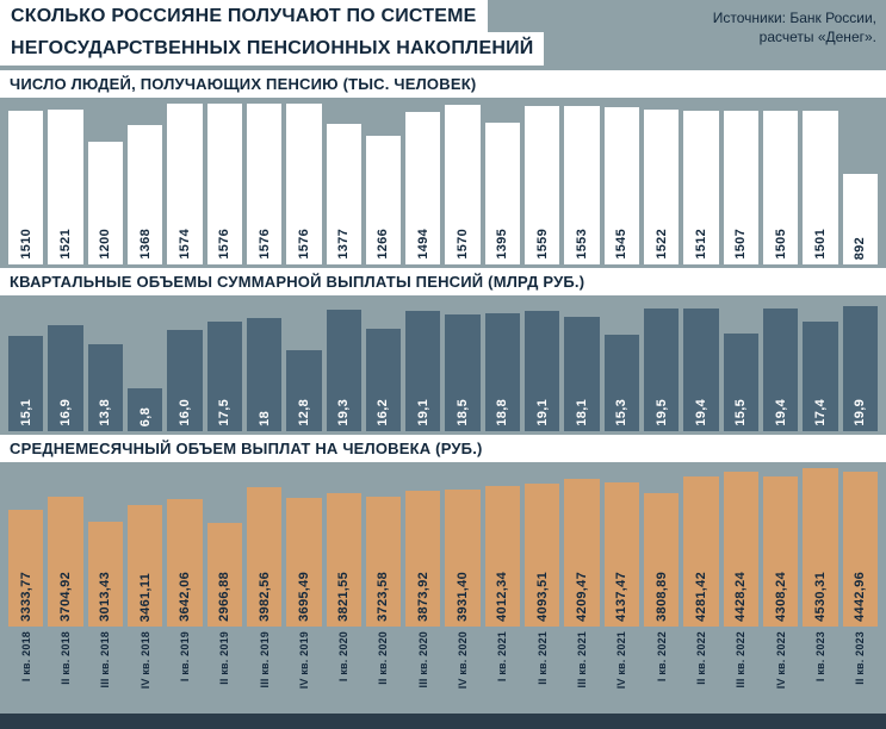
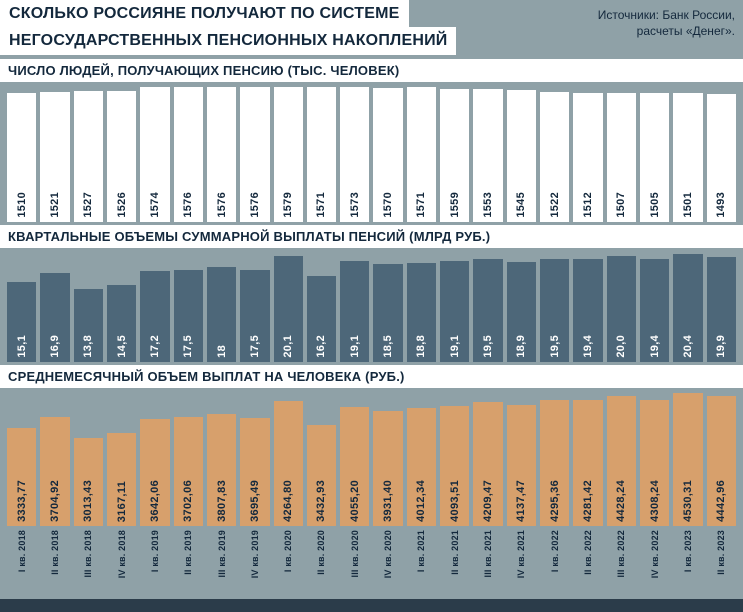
ЧИСЛО ЛЮДЕЙ, ПОЛУЧАЮЩИХ ПЕНСИЮ (ТЫС. ЧЕЛОВЕК)/III кв. 2018: 1200 -> 1527
ЧИСЛО ЛЮДЕЙ, ПОЛУЧАЮЩИХ ПЕНСИЮ (ТЫС. ЧЕЛОВЕК)/IV кв. 2018: 1368 -> 1526
ЧИСЛО ЛЮДЕЙ, ПОЛУЧАЮЩИХ ПЕНСИЮ (ТЫС. ЧЕЛОВЕК)/I кв. 2020: 1377 -> 1579
ЧИСЛО ЛЮДЕЙ, ПОЛУЧАЮЩИХ ПЕНСИЮ (ТЫС. ЧЕЛОВЕК)/II кв. 2020: 1266 -> 1571
ЧИСЛО ЛЮДЕЙ, ПОЛУЧАЮЩИХ ПЕНСИЮ (ТЫС. ЧЕЛОВЕК)/III кв. 2020: 1494 -> 1573
ЧИСЛО ЛЮДЕЙ, ПОЛУЧАЮЩИХ ПЕНСИЮ (ТЫС. ЧЕЛОВЕК)/I кв. 2021: 1395 -> 1571
ЧИСЛО ЛЮДЕЙ, ПОЛУЧАЮЩИХ ПЕНСИЮ (ТЫС. ЧЕЛОВЕК)/II кв. 2023: 892 -> 1493
КВАРТАЛЬНЫЕ ОБЪЕМЫ СУММАРНОЙ ВЫПЛАТЫ ПЕНСИЙ (МЛРД РУБ.)/IV кв. 2018: 6,8 -> 14,5
КВАРТАЛЬНЫЕ ОБЪЕМЫ СУММАРНОЙ ВЫПЛАТЫ ПЕНСИЙ (МЛРД РУБ.)/I кв. 2019: 16,0 -> 17,2
КВАРТАЛЬНЫЕ ОБЪЕМЫ СУММАРНОЙ ВЫПЛАТЫ ПЕНСИЙ (МЛРД РУБ.)/IV кв. 2019: 12,8 -> 17,5
КВАРТАЛЬНЫЕ ОБЪЕМЫ СУММАРНОЙ ВЫПЛАТЫ ПЕНСИЙ (МЛРД РУБ.)/I кв. 2020: 19,3 -> 20,1
КВАРТАЛЬНЫЕ ОБЪЕМЫ СУММАРНОЙ ВЫПЛАТЫ ПЕНСИЙ (МЛРД РУБ.)/III кв. 2021: 18,1 -> 19,5
КВАРТАЛЬНЫЕ ОБЪЕМЫ СУММАРНОЙ ВЫПЛАТЫ ПЕНСИЙ (МЛРД РУБ.)/IV кв. 2021: 15,3 -> 18,9
КВАРТАЛЬНЫЕ ОБЪЕМЫ СУММАРНОЙ ВЫПЛАТЫ ПЕНСИЙ (МЛРД РУБ.)/III кв. 2022: 15,5 -> 20,0
КВАРТАЛЬНЫЕ ОБЪЕМЫ СУММАРНОЙ ВЫПЛАТЫ ПЕНСИЙ (МЛРД РУБ.)/I кв. 2023: 17,4 -> 20,4
СРЕДНЕМЕСЯЧНЫЙ ОБЪЕМ ВЫПЛАТ НА ЧЕЛОВЕКА (РУБ.)/IV кв. 2018: 3461,11 -> 3167,11
СРЕДНЕМЕСЯЧНЫЙ ОБЪЕМ ВЫПЛАТ НА ЧЕЛОВЕКА (РУБ.)/II кв. 2019: 2966,88 -> 3702,06
СРЕДНЕМЕСЯЧНЫЙ ОБЪЕМ ВЫПЛАТ НА ЧЕЛОВЕКА (РУБ.)/III кв. 2019: 3982,56 -> 3807,83
СРЕДНЕМЕСЯЧНЫЙ ОБЪЕМ ВЫПЛАТ НА ЧЕЛОВЕКА (РУБ.)/I кв. 2020: 3821,55 -> 4264,80
СРЕДНЕМЕСЯЧНЫЙ ОБЪЕМ ВЫПЛАТ НА ЧЕЛОВЕКА (РУБ.)/II кв. 2020: 3723,58 -> 3432,93
СРЕДНЕМЕСЯЧНЫЙ ОБЪЕМ ВЫПЛАТ НА ЧЕЛОВЕКА (РУБ.)/III кв. 2020: 3873,92 -> 4055,20
СРЕДНЕМЕСЯЧНЫЙ ОБЪЕМ ВЫПЛАТ НА ЧЕЛОВЕКА (РУБ.)/I кв. 2022: 3808,89 -> 4295,36
